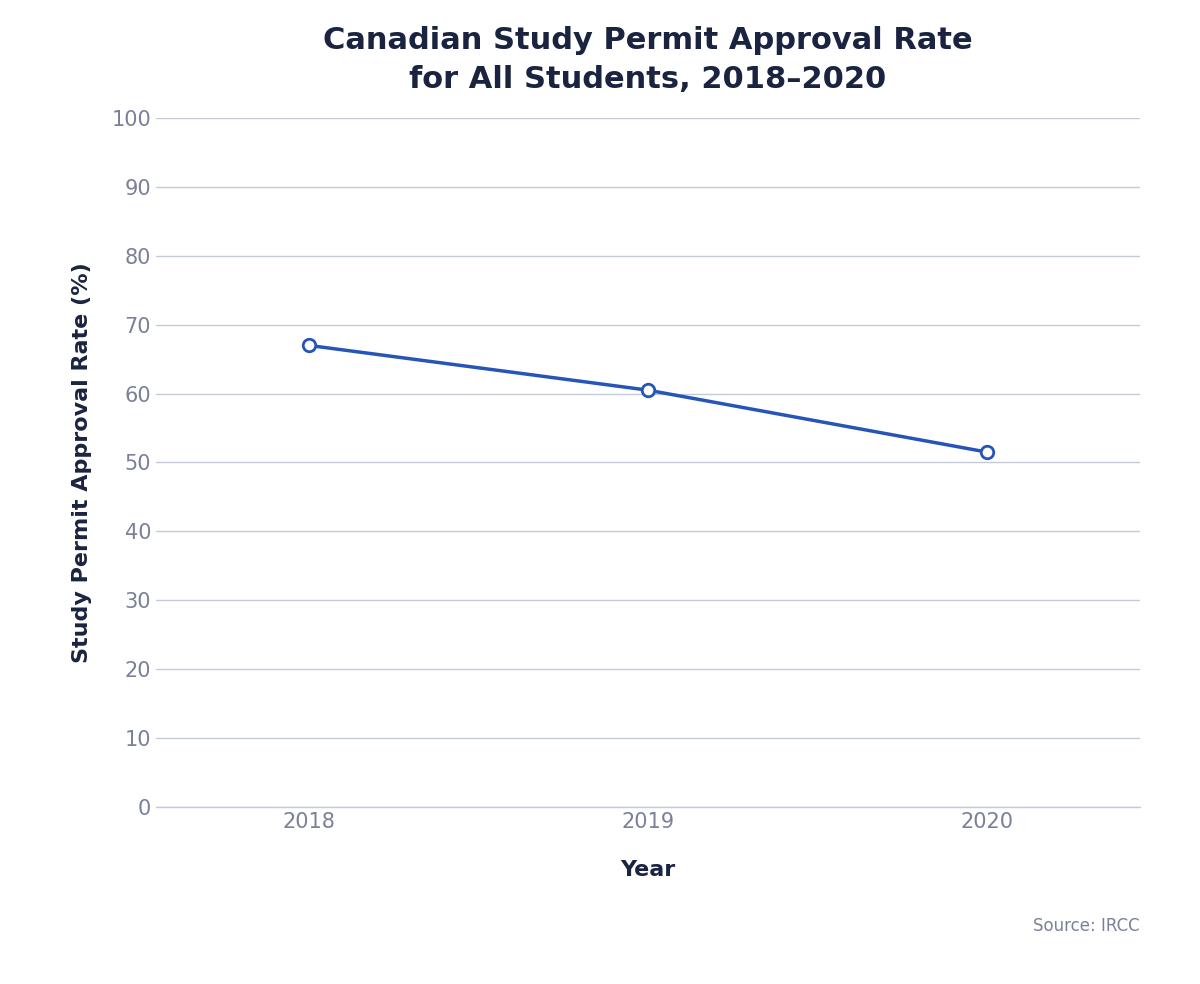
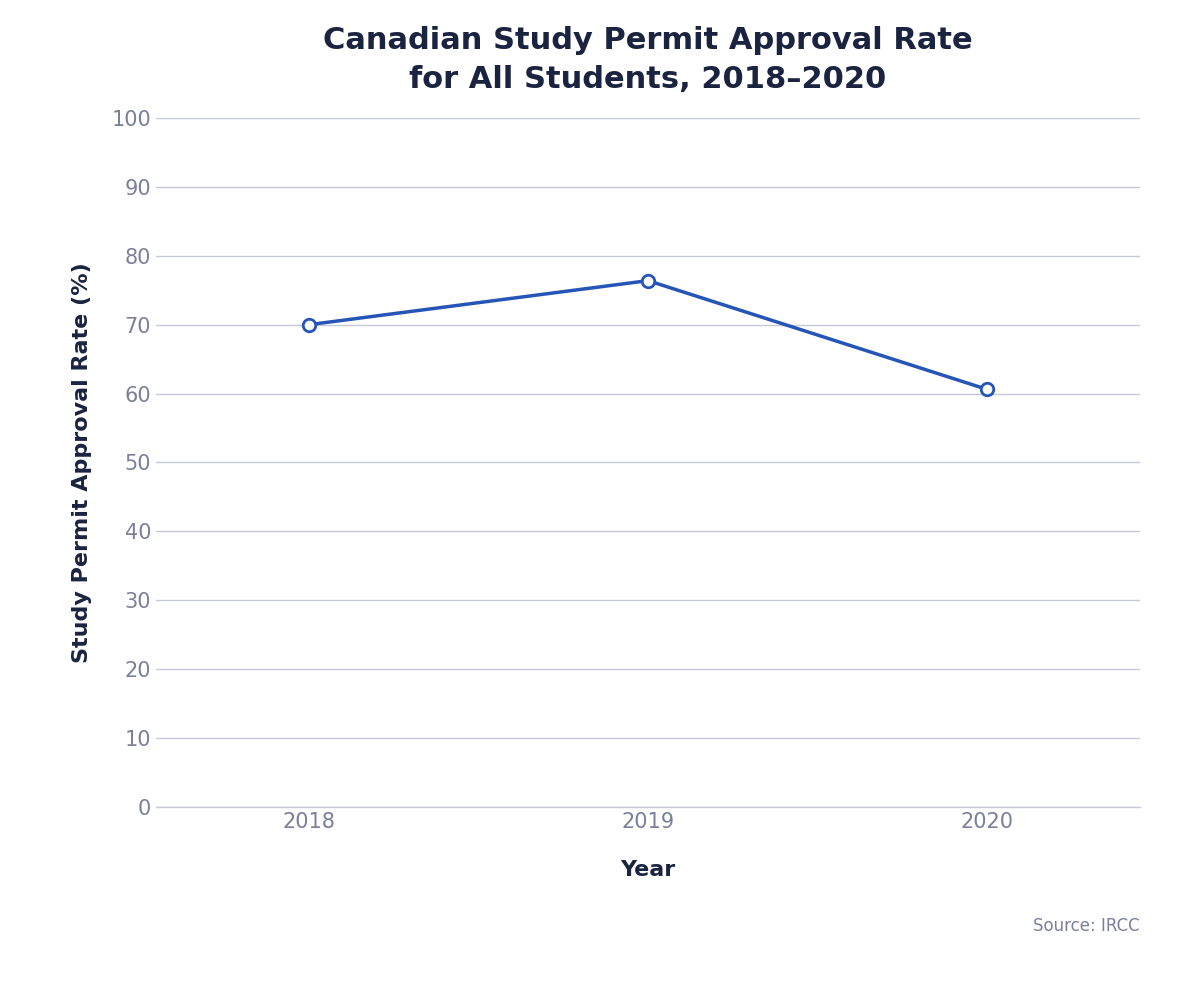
2018: 67.0 -> 70.0
2019: 60.5 -> 76.4
2020: 51.5 -> 60.6
